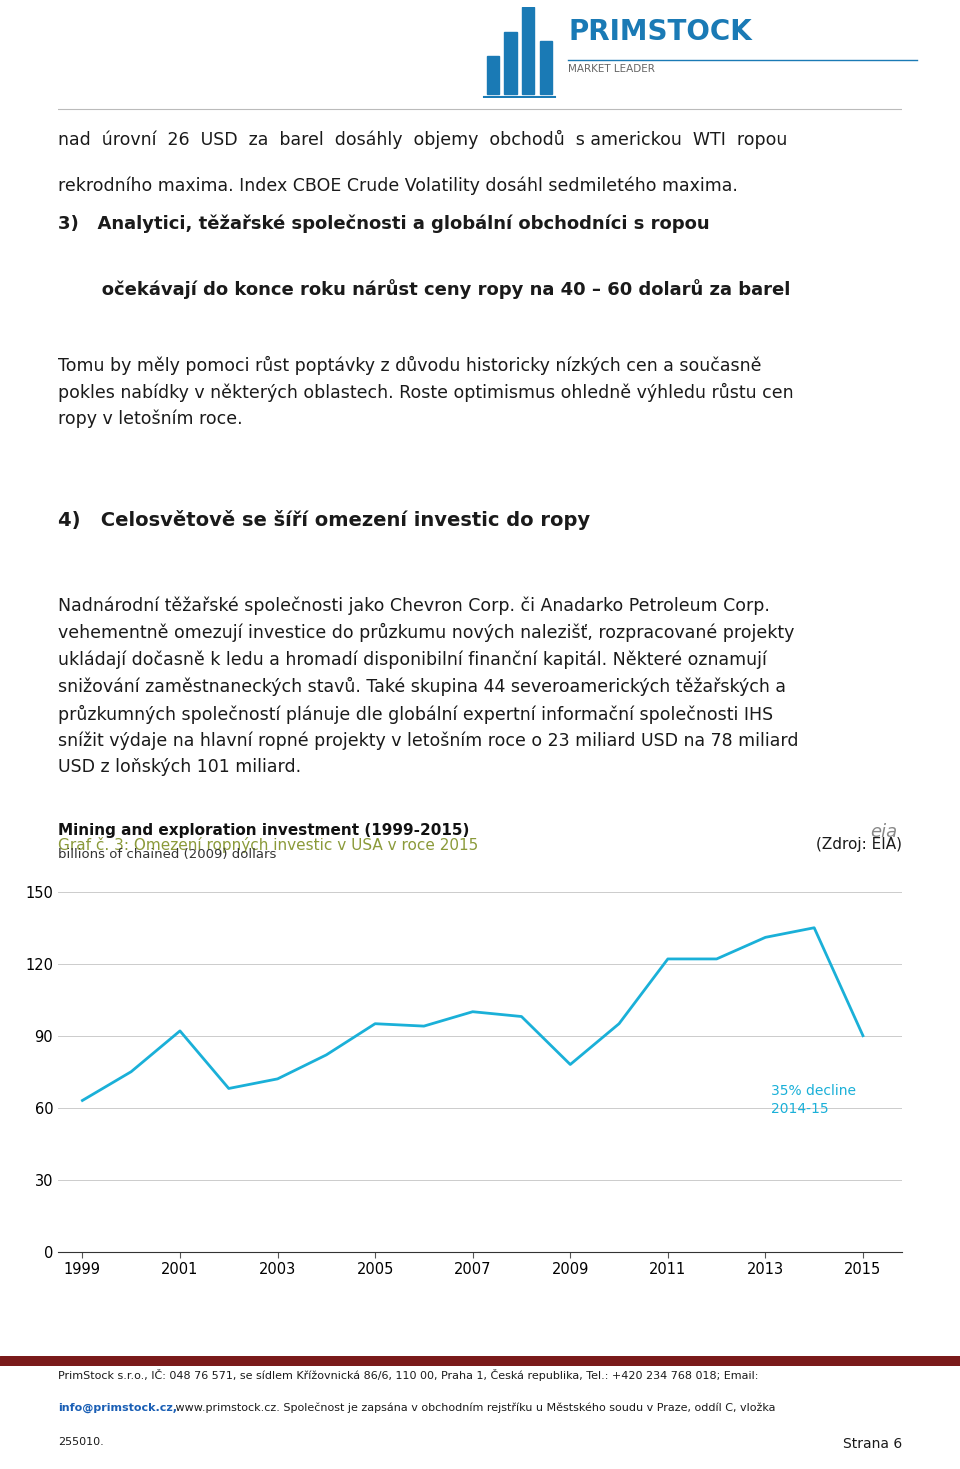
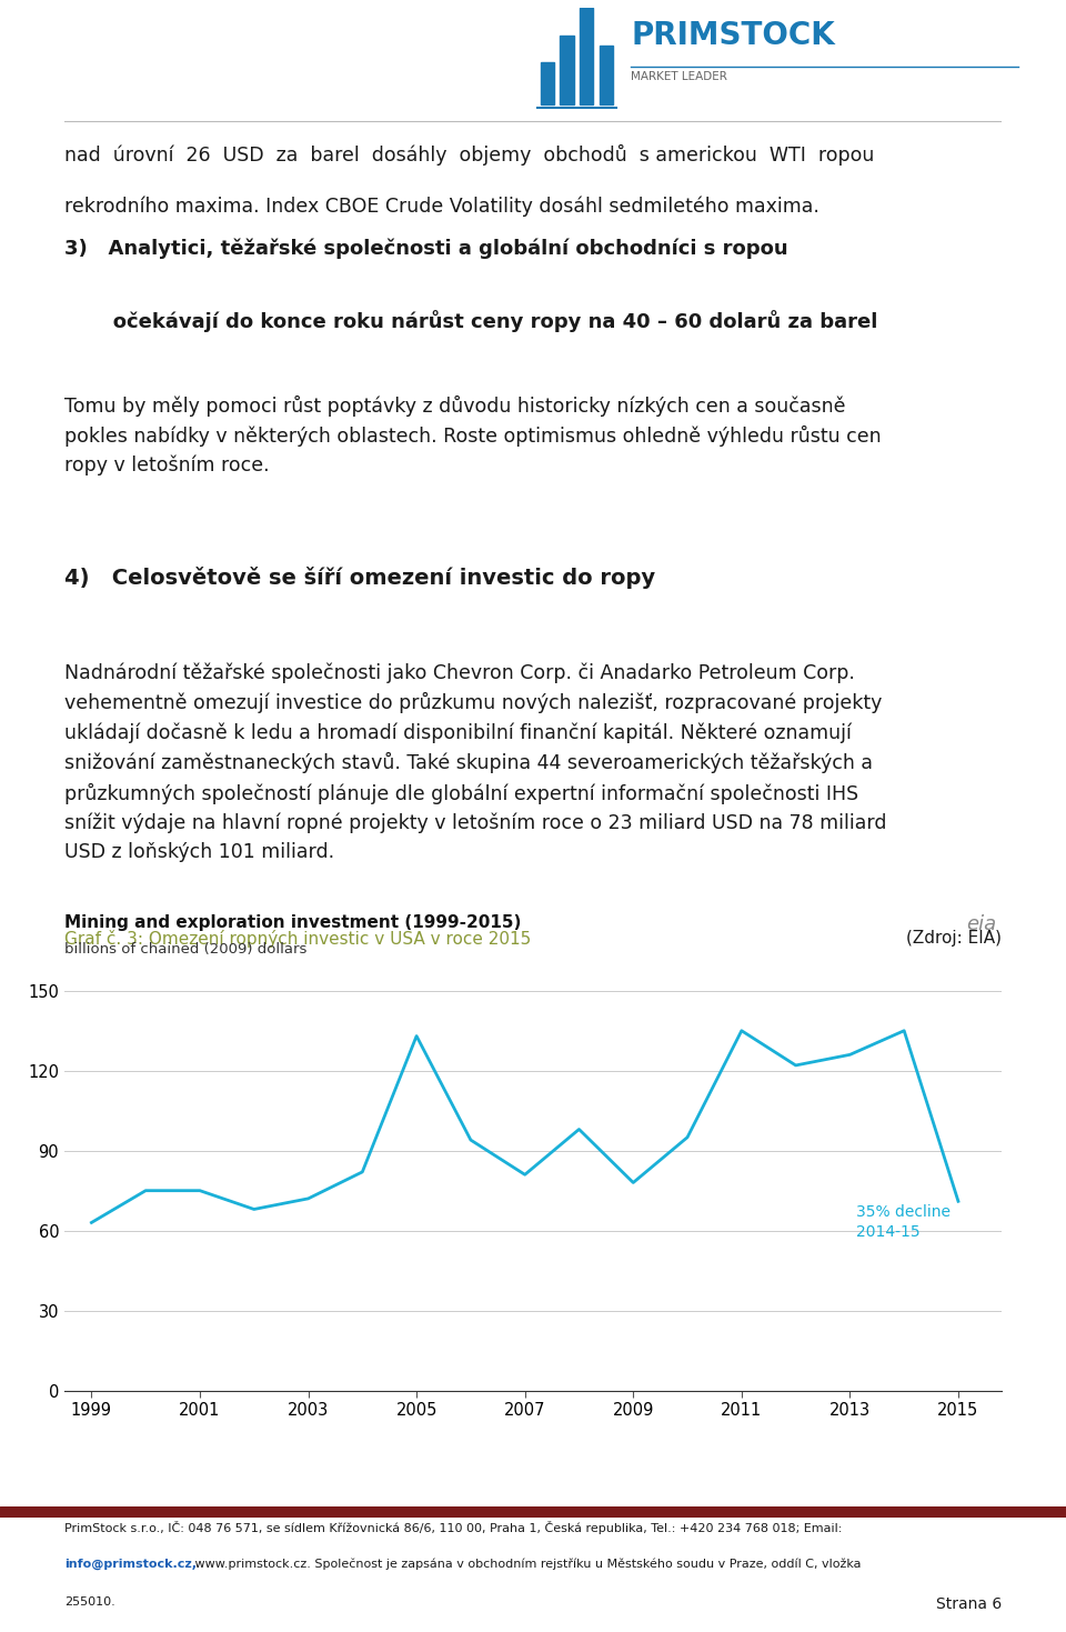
2001: 92 -> 75
2005: 95 -> 133
2007: 100 -> 81
2011: 122 -> 135
2013: 131 -> 126
2015: 90 -> 71
